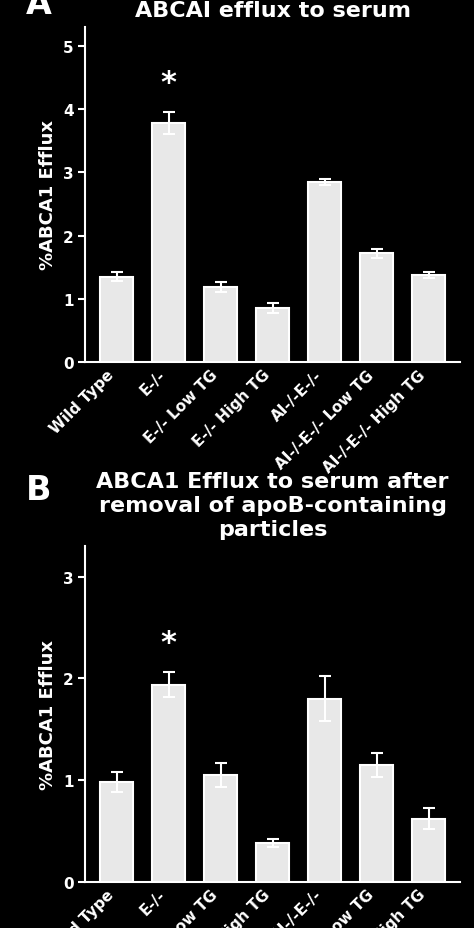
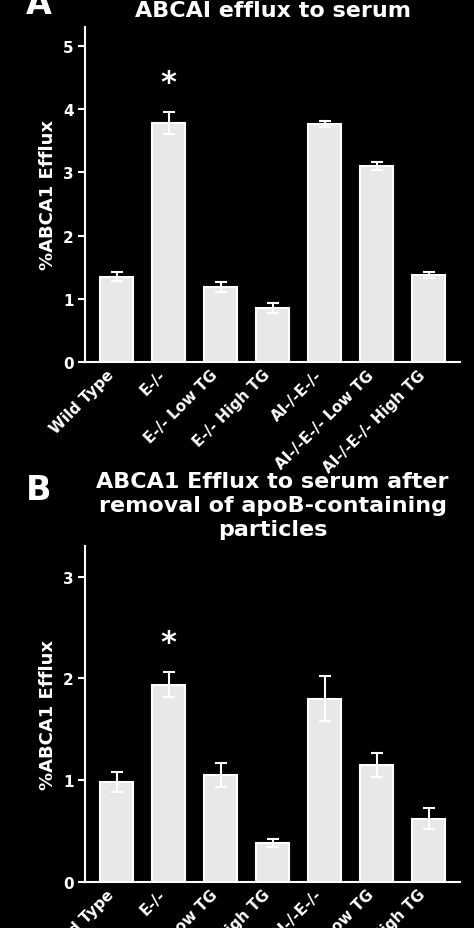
ABCAI efflux to serum/AI-/-E-/-: 2.85 -> 3.76
ABCAI efflux to serum/AI-/-E-/- Low TG: 1.72 -> 3.10
